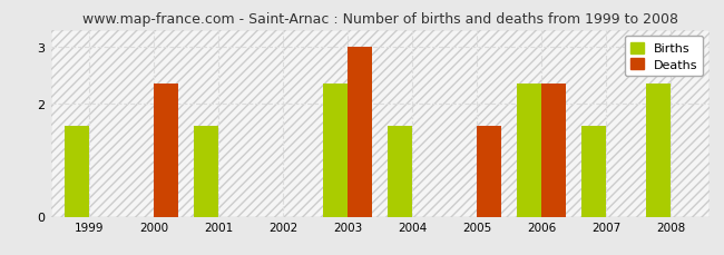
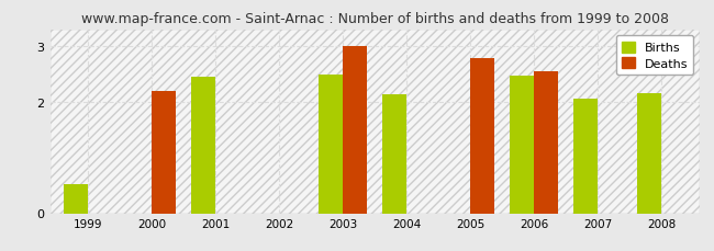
Births/1999: 1.60 -> 0.52
Deaths/2000: 2.35 -> 2.20
Births/2001: 1.60 -> 2.44
Births/2003: 2.35 -> 2.48
Births/2004: 1.60 -> 2.14
Deaths/2005: 1.60 -> 2.78
Births/2006: 2.35 -> 2.46
Deaths/2006: 2.35 -> 2.54
Births/2007: 1.60 -> 2.06
Births/2008: 2.35 -> 2.16
